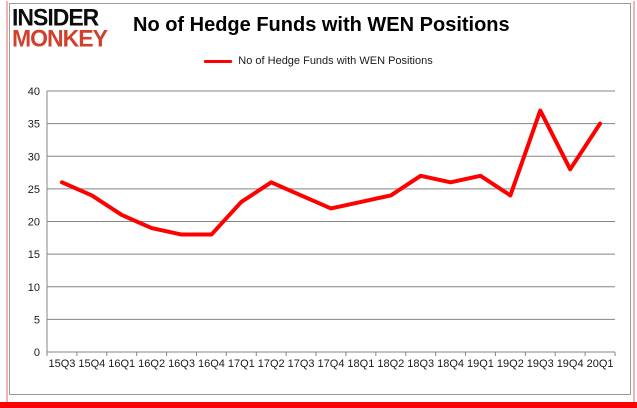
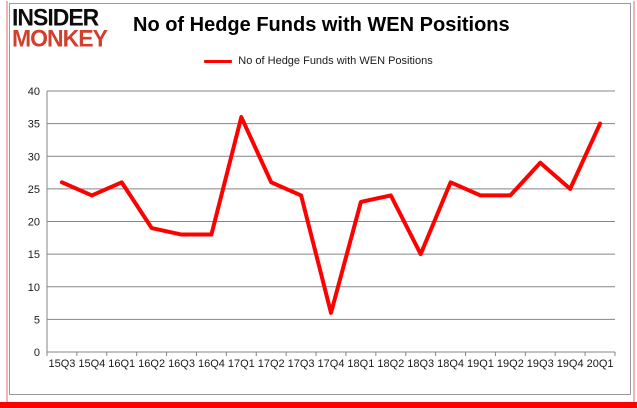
16Q1: 21 -> 26
17Q1: 23 -> 36
17Q4: 22 -> 6
18Q3: 27 -> 15
19Q1: 27 -> 24
19Q3: 37 -> 29
19Q4: 28 -> 25
